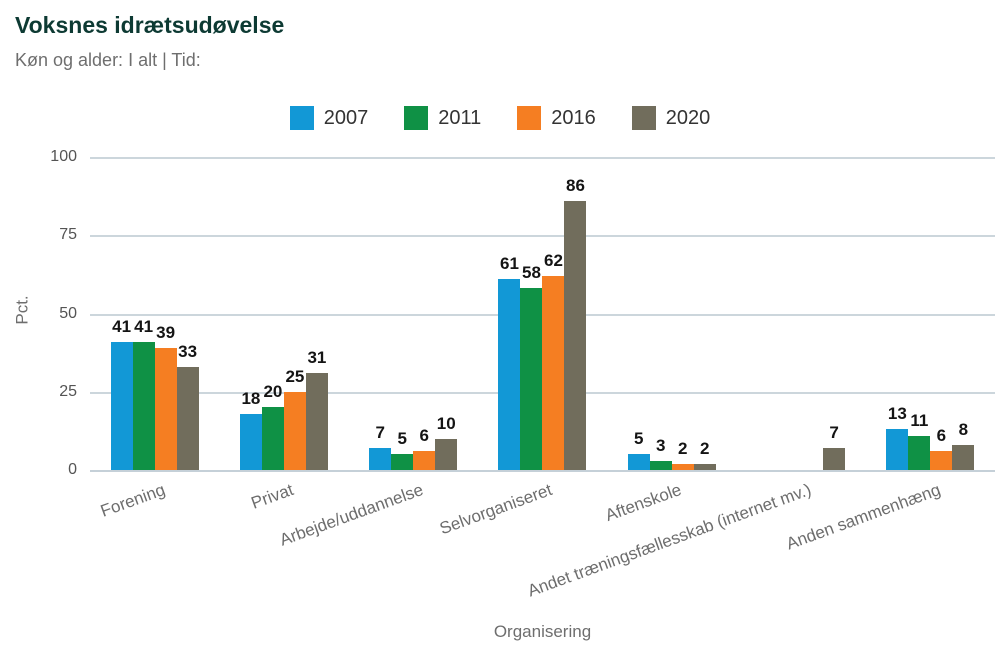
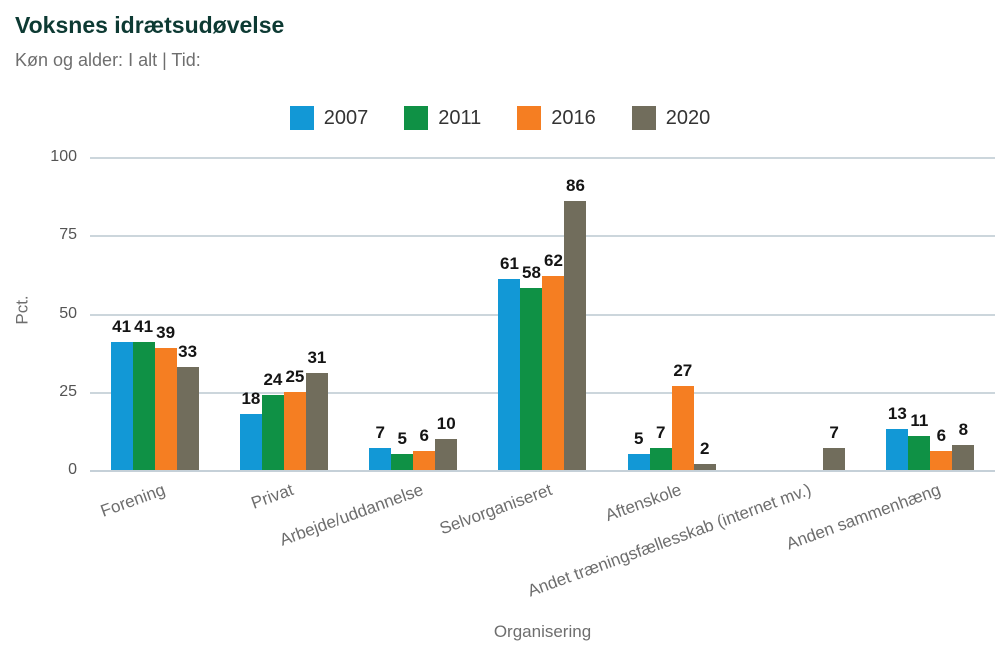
2011/Privat: 20 -> 24
2011/Aftenskole: 3 -> 7
2016/Aftenskole: 2 -> 27
